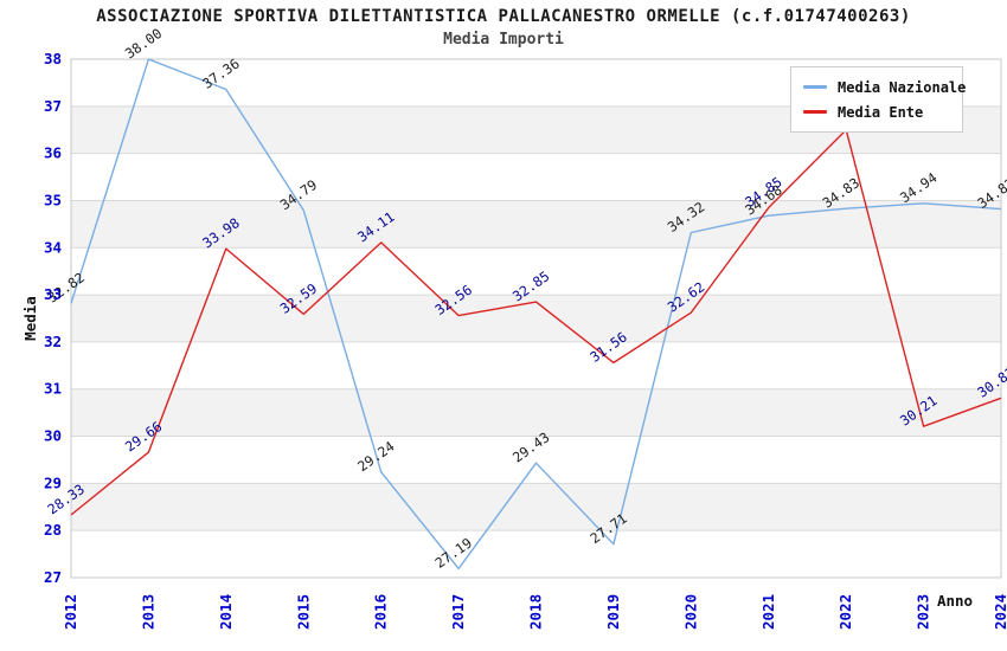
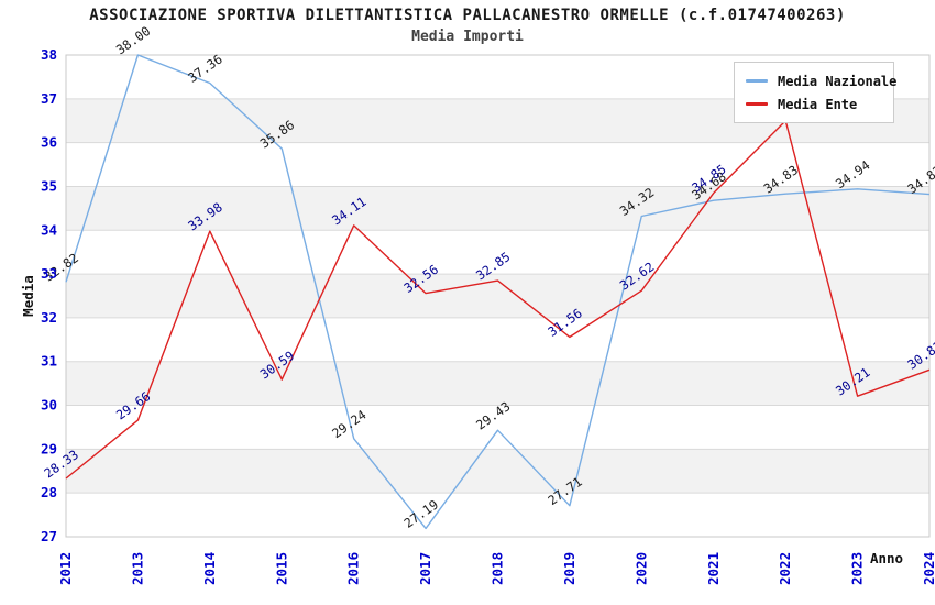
Media Nazionale/2015: 34.79 -> 35.86
Media Ente/2015: 32.59 -> 30.59
